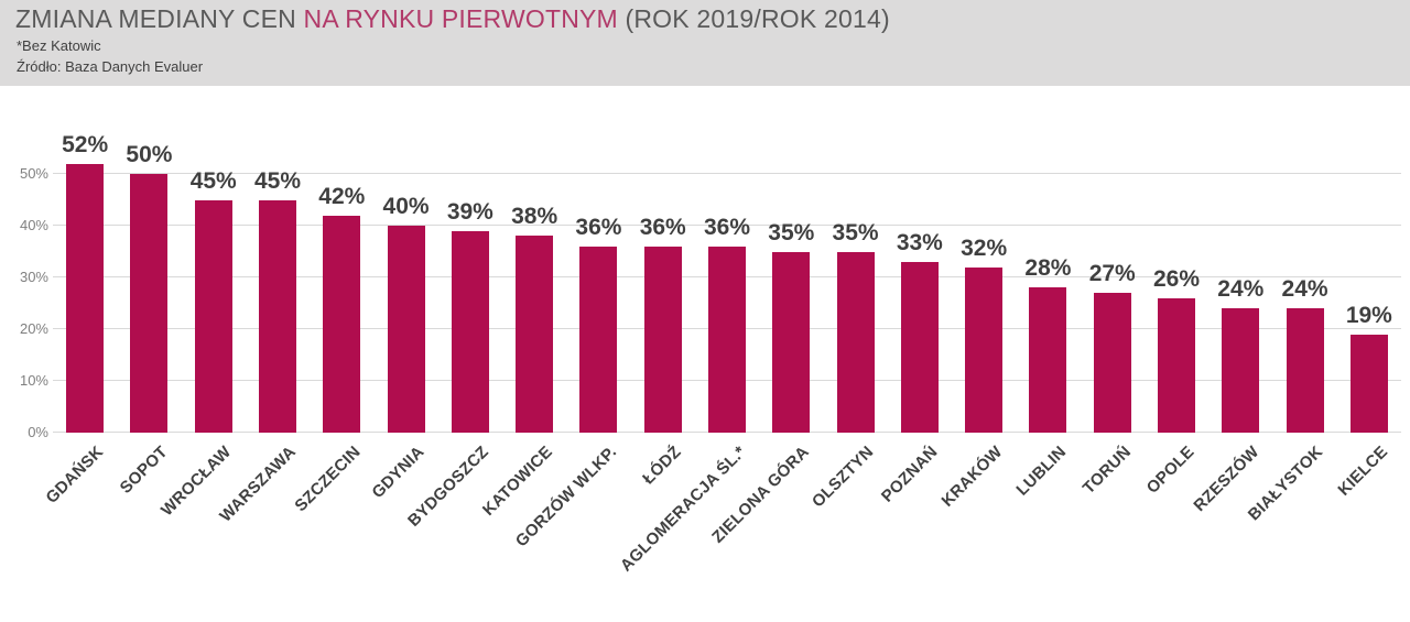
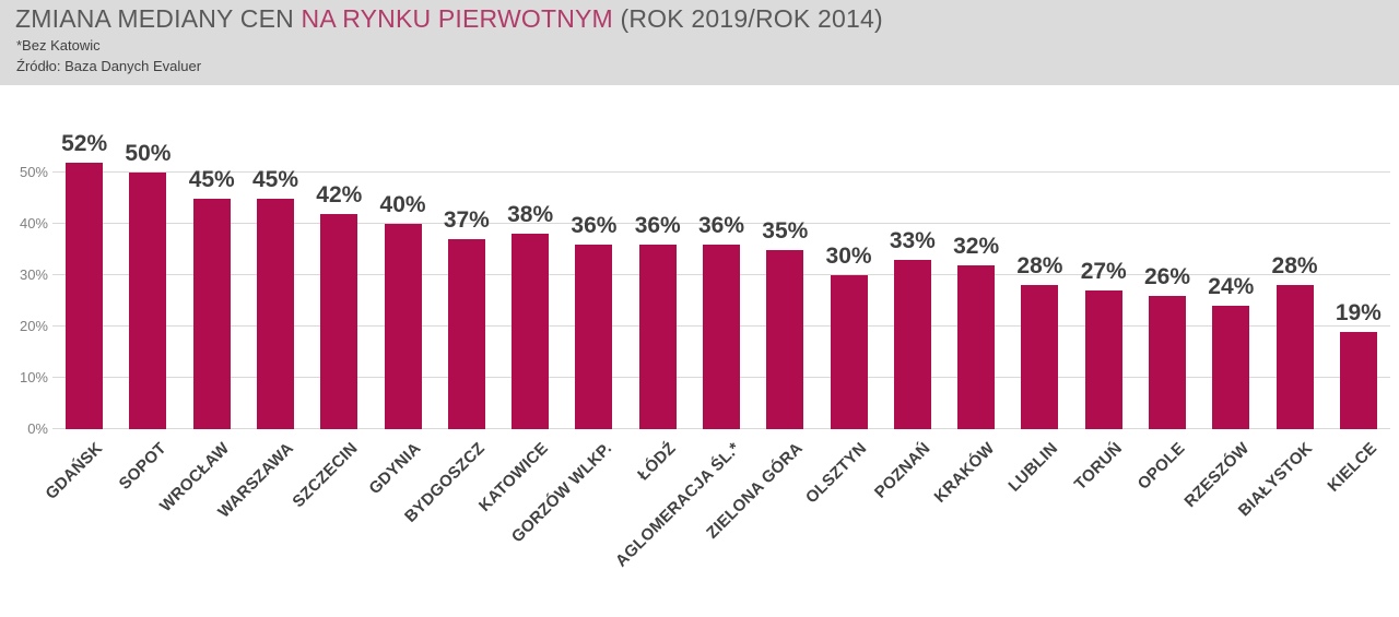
BYDGOSZCZ: 39% -> 37%
OLSZTYN: 35% -> 30%
BIAŁYSTOK: 24% -> 28%
